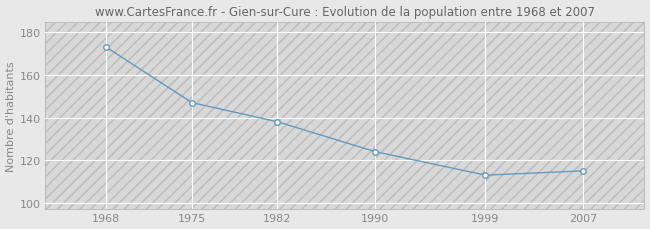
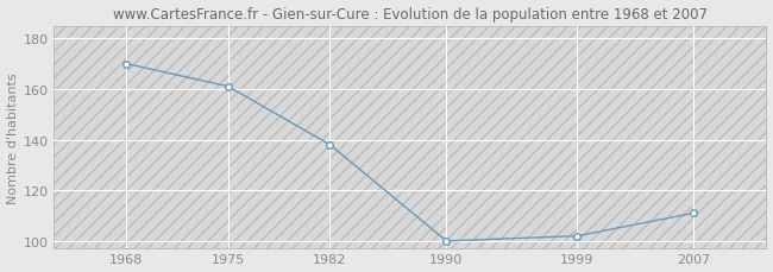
1968: 173 -> 170
1975: 147 -> 161
1990: 124 -> 100
1999: 113 -> 102
2007: 115 -> 111
